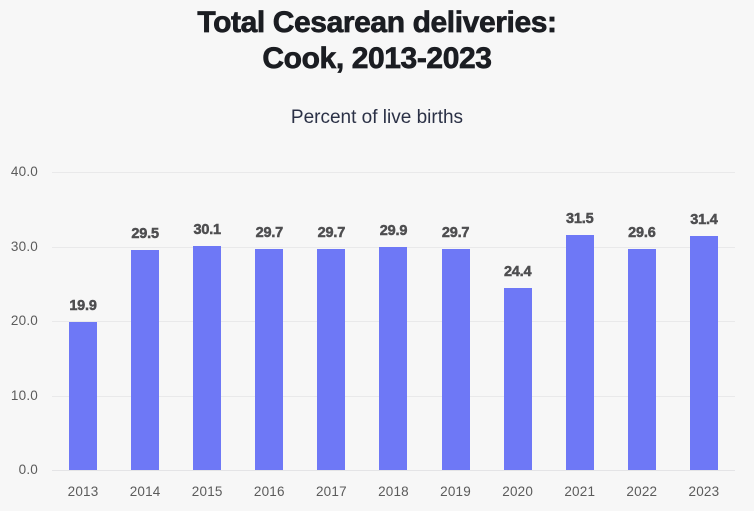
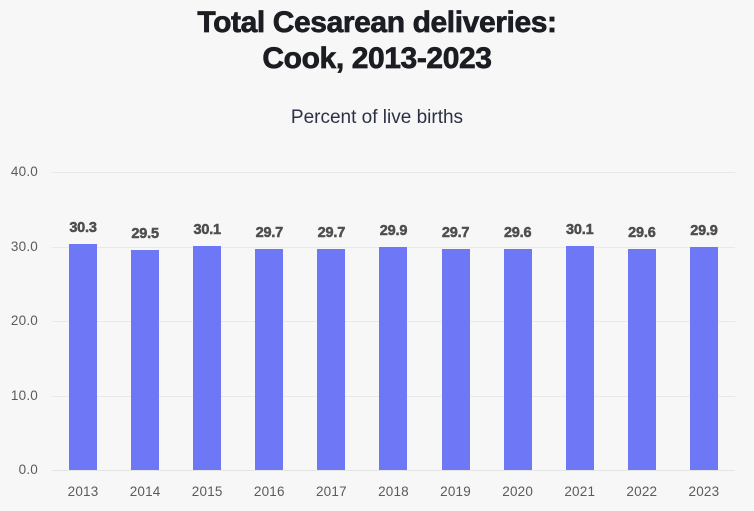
2013: 19.9 -> 30.3
2020: 24.4 -> 29.6
2021: 31.5 -> 30.1
2023: 31.4 -> 29.9
